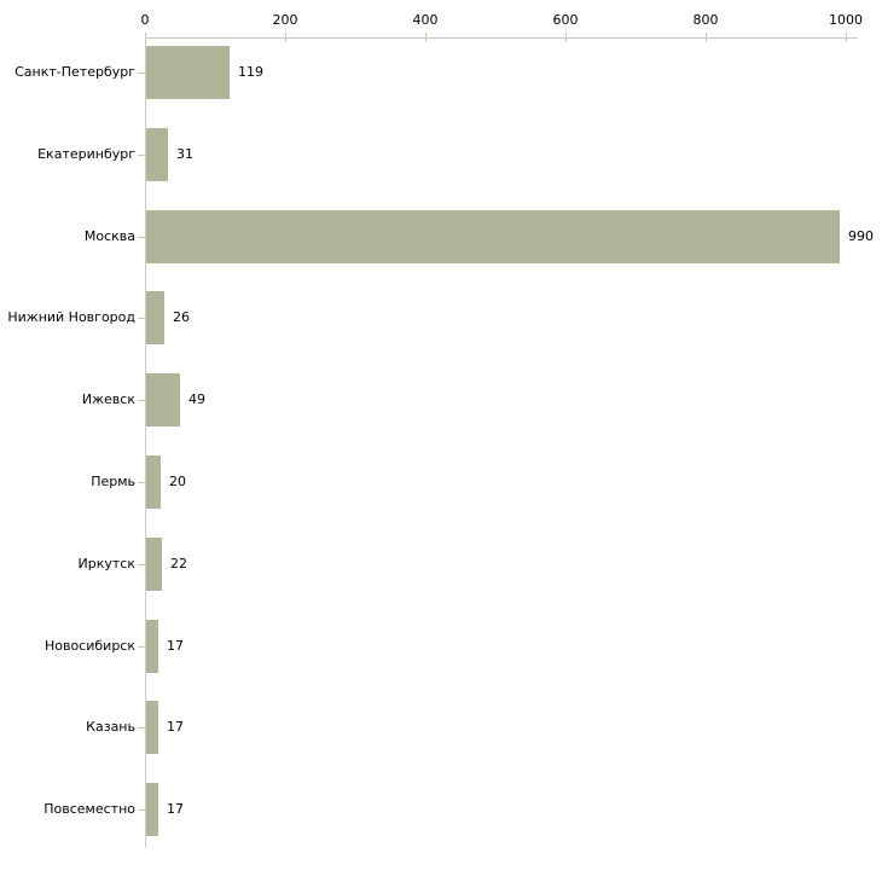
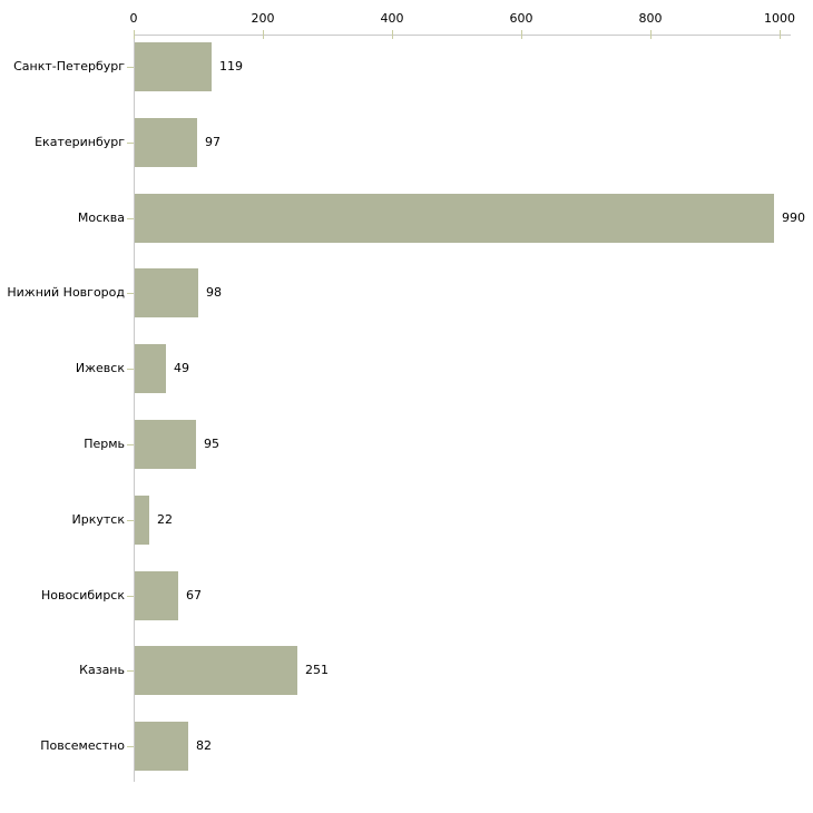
Екатеринбург: 31 -> 97
Нижний Новгород: 26 -> 98
Пермь: 20 -> 95
Новосибирск: 17 -> 67
Казань: 17 -> 251
Повсеместно: 17 -> 82
